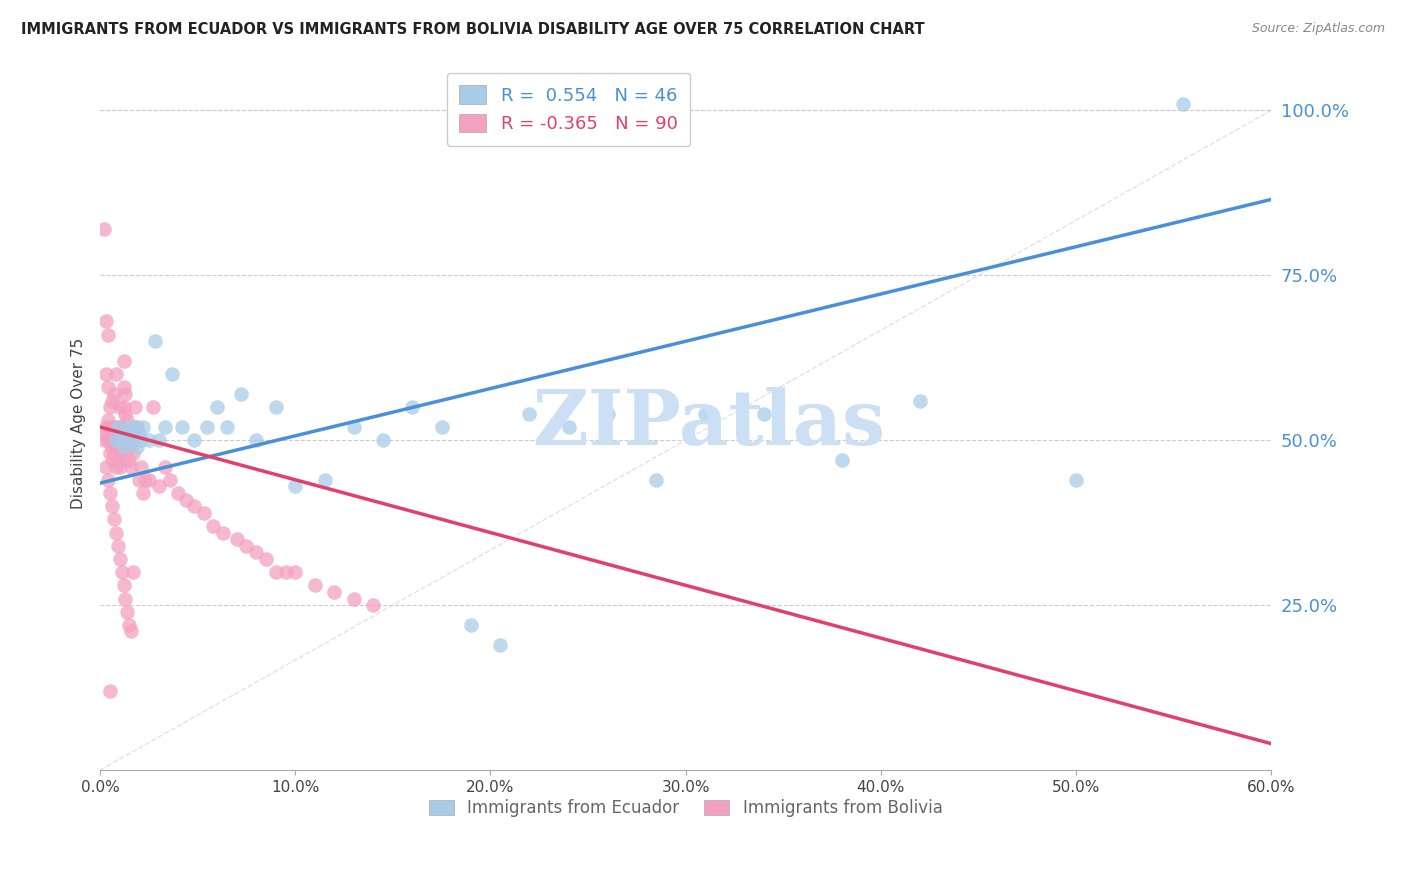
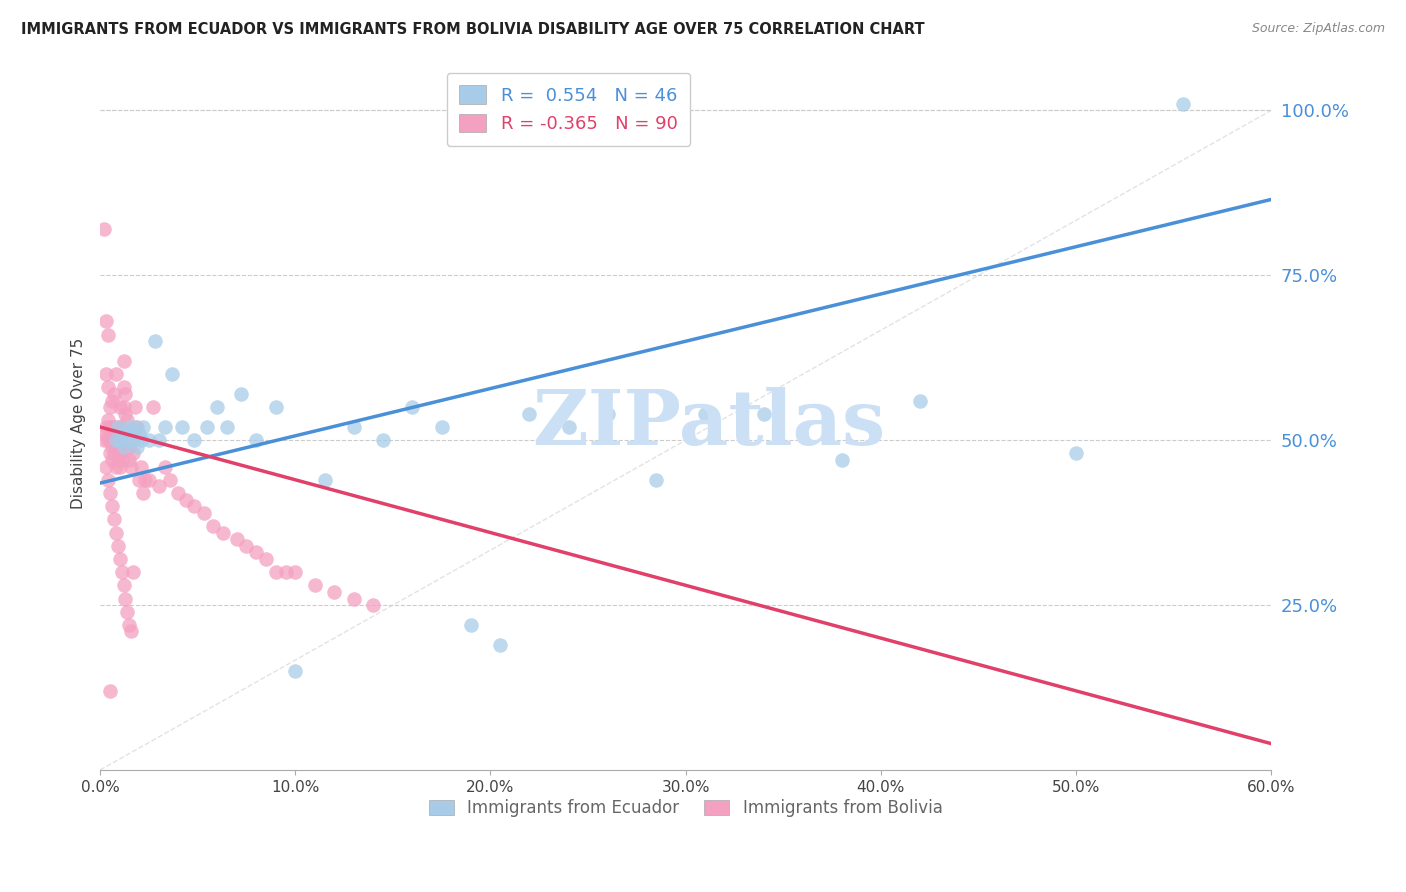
Immigrants from Ecuador/10.0%: 43% -> 15%
Immigrants from Ecuador/50.0%: 44% -> 48%
